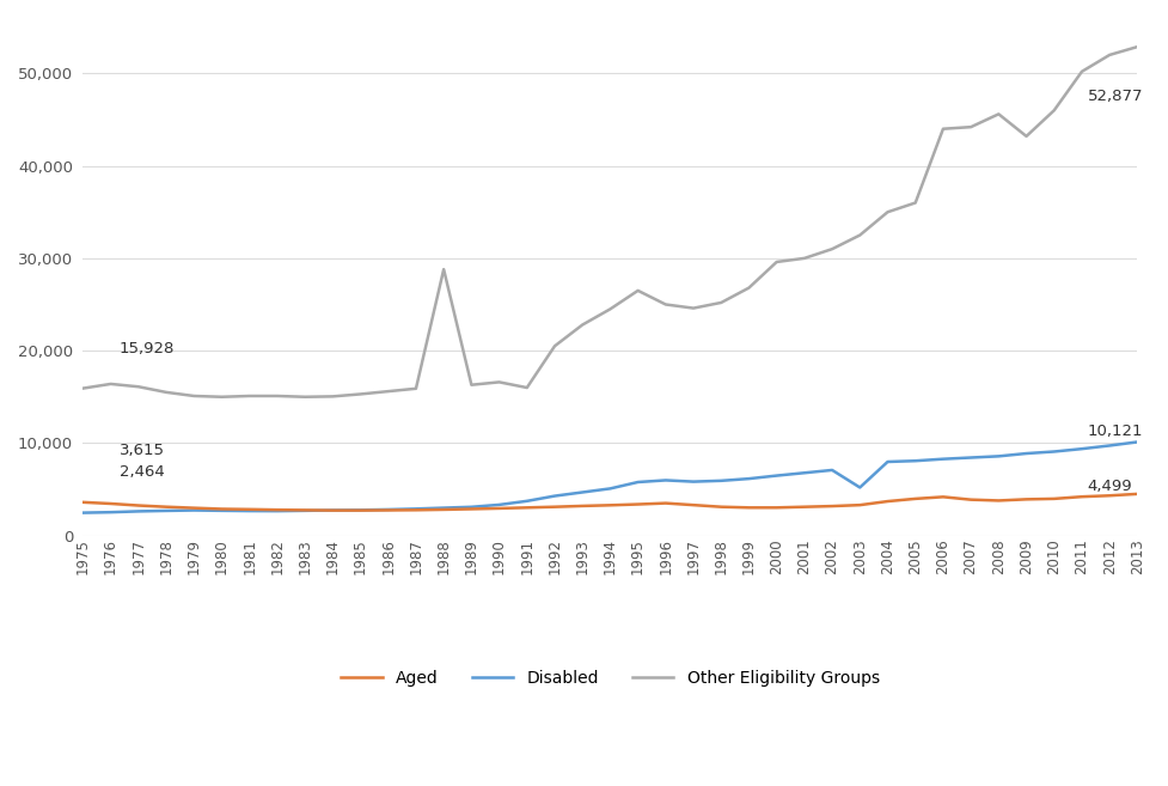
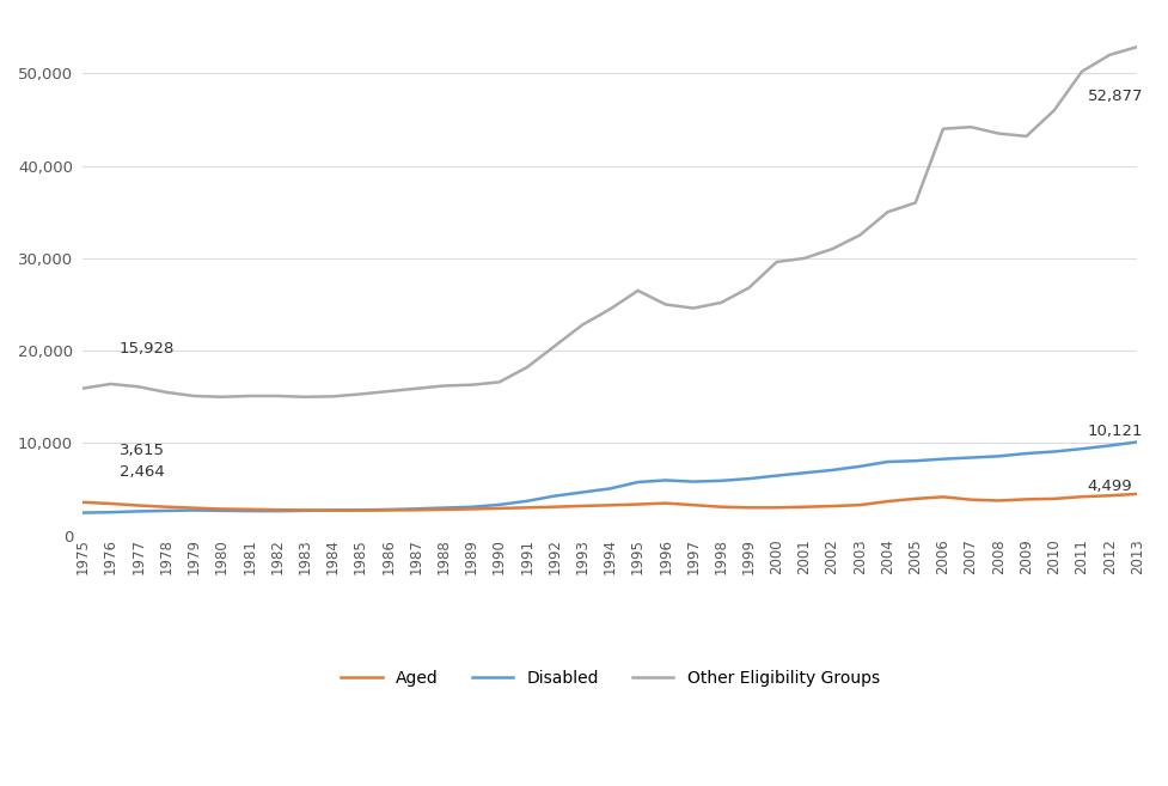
Other Eligibility Groups/1988: 28,800 -> 16,200
Other Eligibility Groups/1991: 16,000 -> 18,200
Disabled/2003: 5,200 -> 7,500
Other Eligibility Groups/2008: 45,600 -> 43,500
